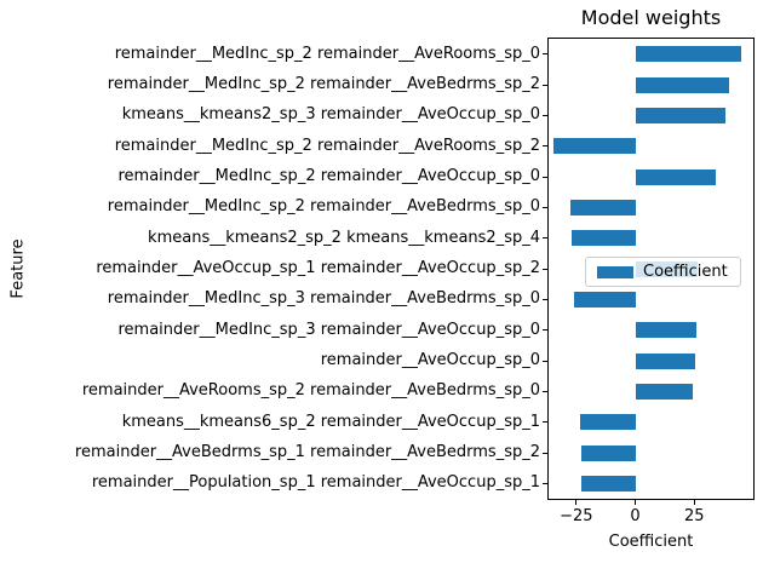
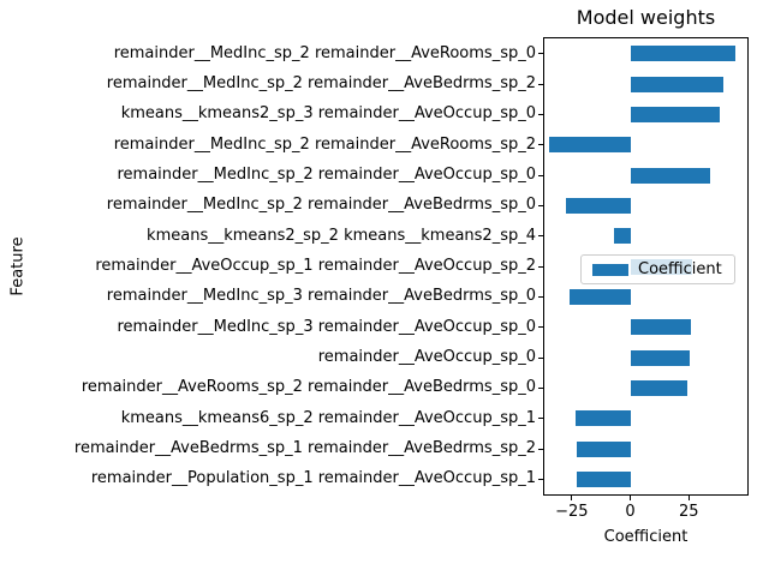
kmeans__kmeans2_sp_2 kmeans__kmeans2_sp_4: -27 -> -7
